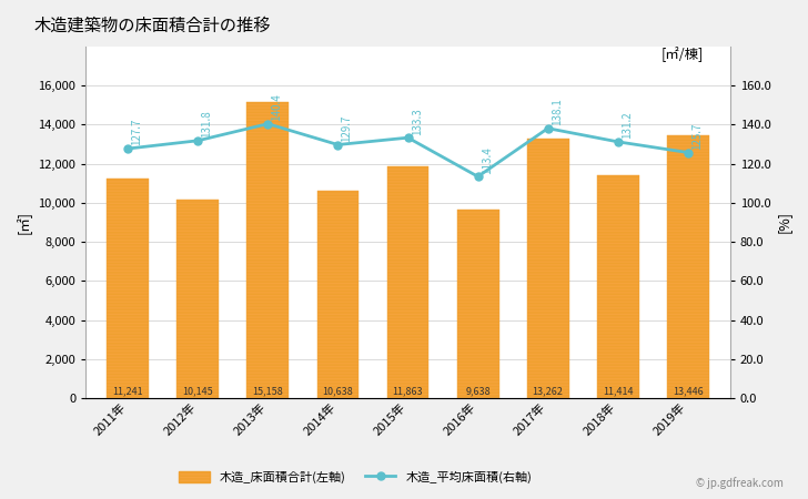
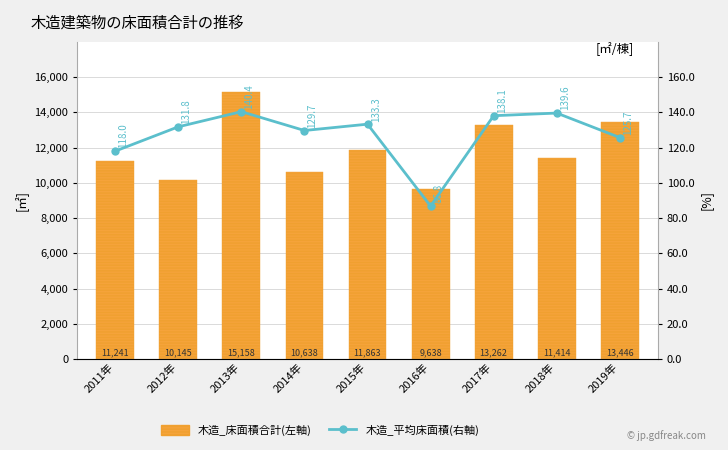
木造_平均床面積(右軸)/2011年: 127.7 -> 118.0
木造_平均床面積(右軸)/2016年: 113.4 -> 86.8
木造_平均床面積(右軸)/2018年: 131.2 -> 139.6
